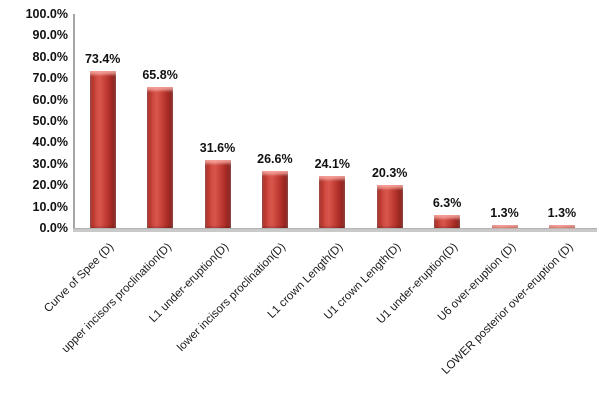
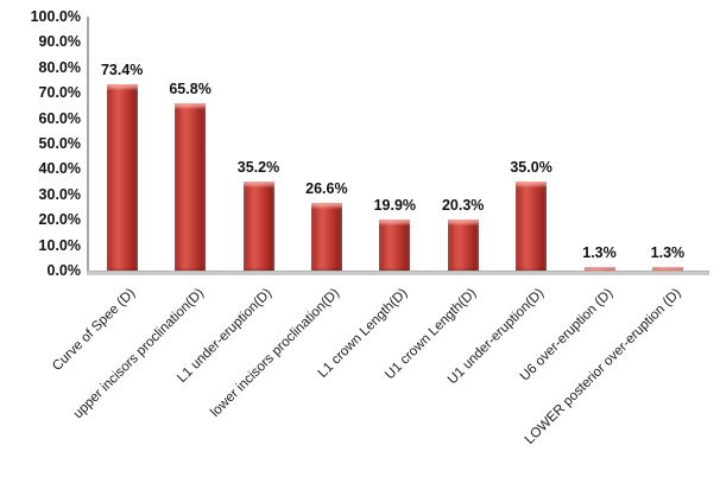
L1 under-eruption(D): 31.6% -> 35.2%
L1 crown Length(D): 24.1% -> 19.9%
U1 under-eruption(D): 6.3% -> 35.0%
